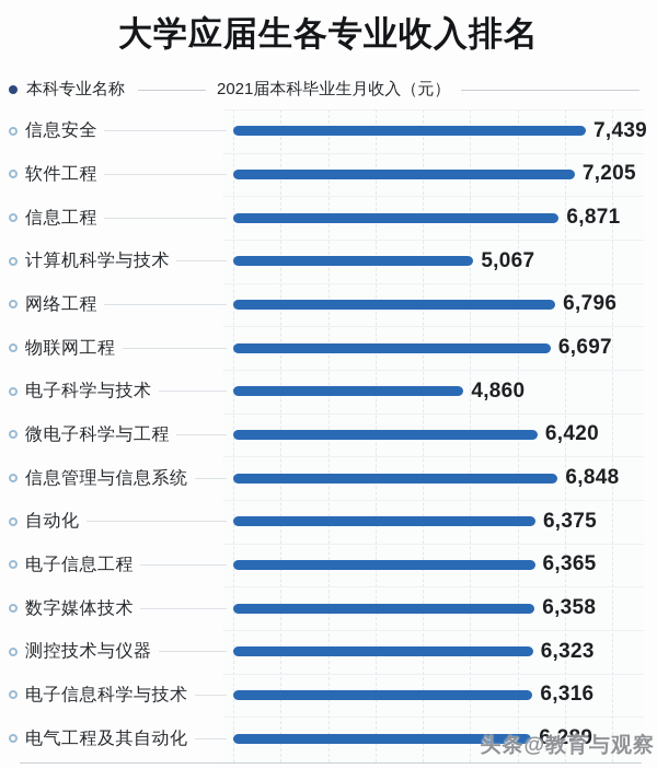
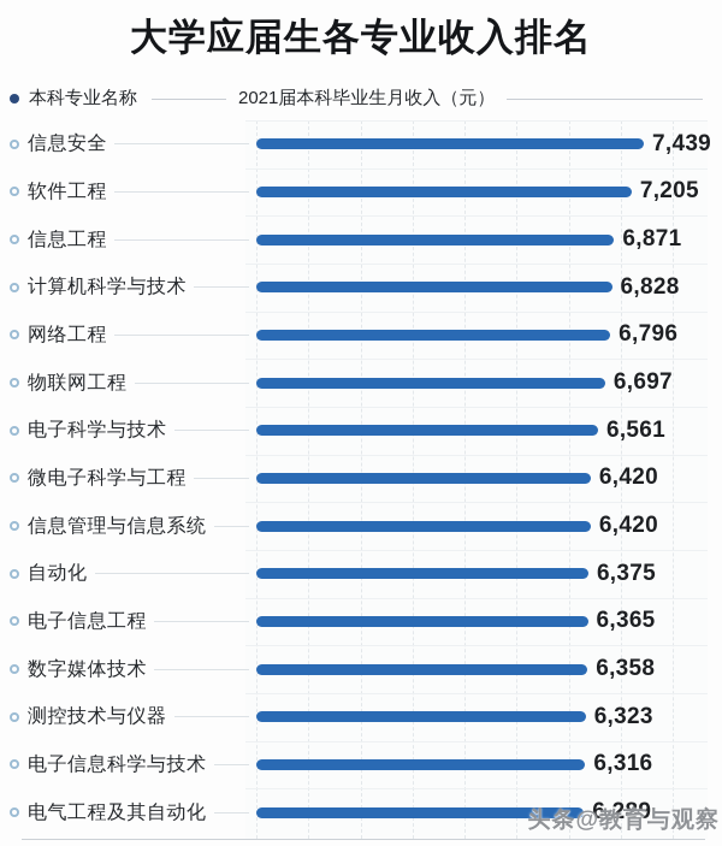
计算机科学与技术: 5,067 -> 6,828
电子科学与技术: 4,860 -> 6,561
信息管理与信息系统: 6,848 -> 6,420
